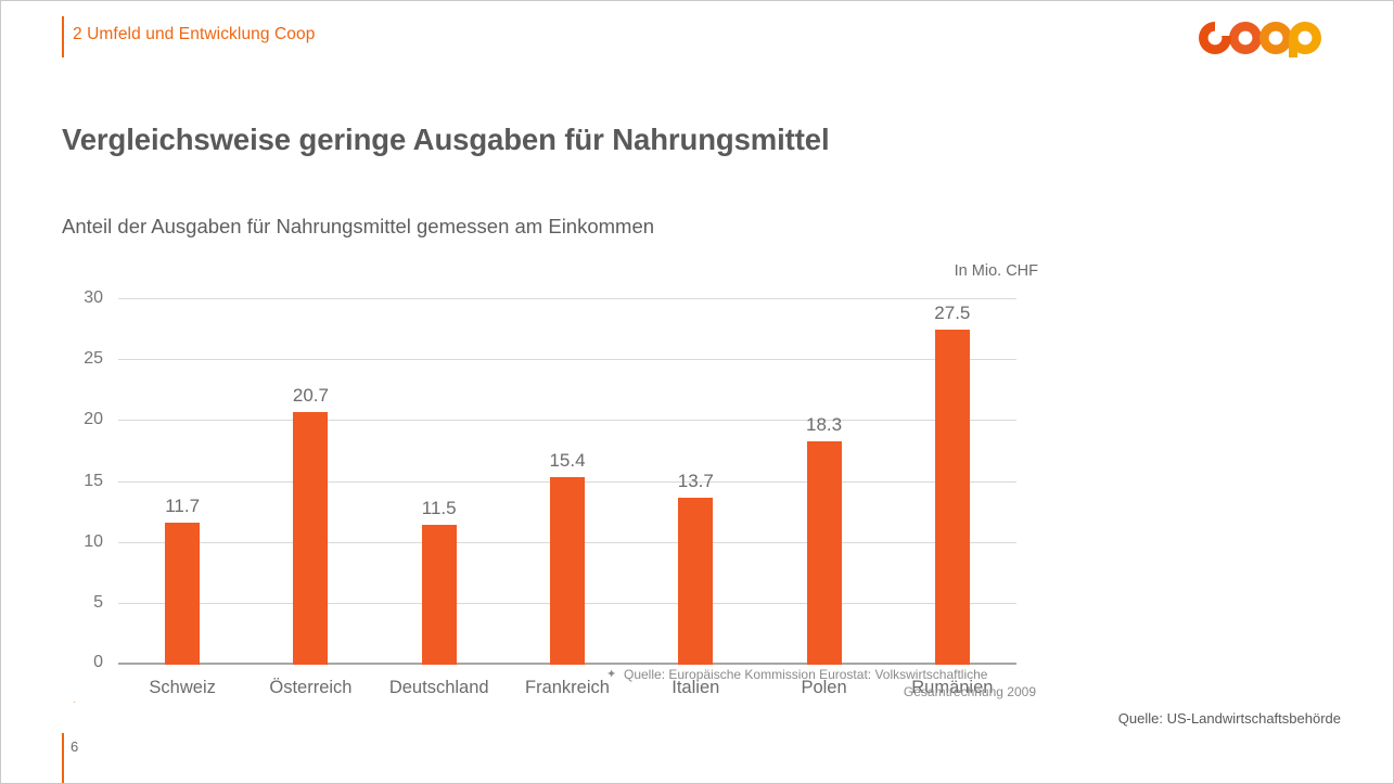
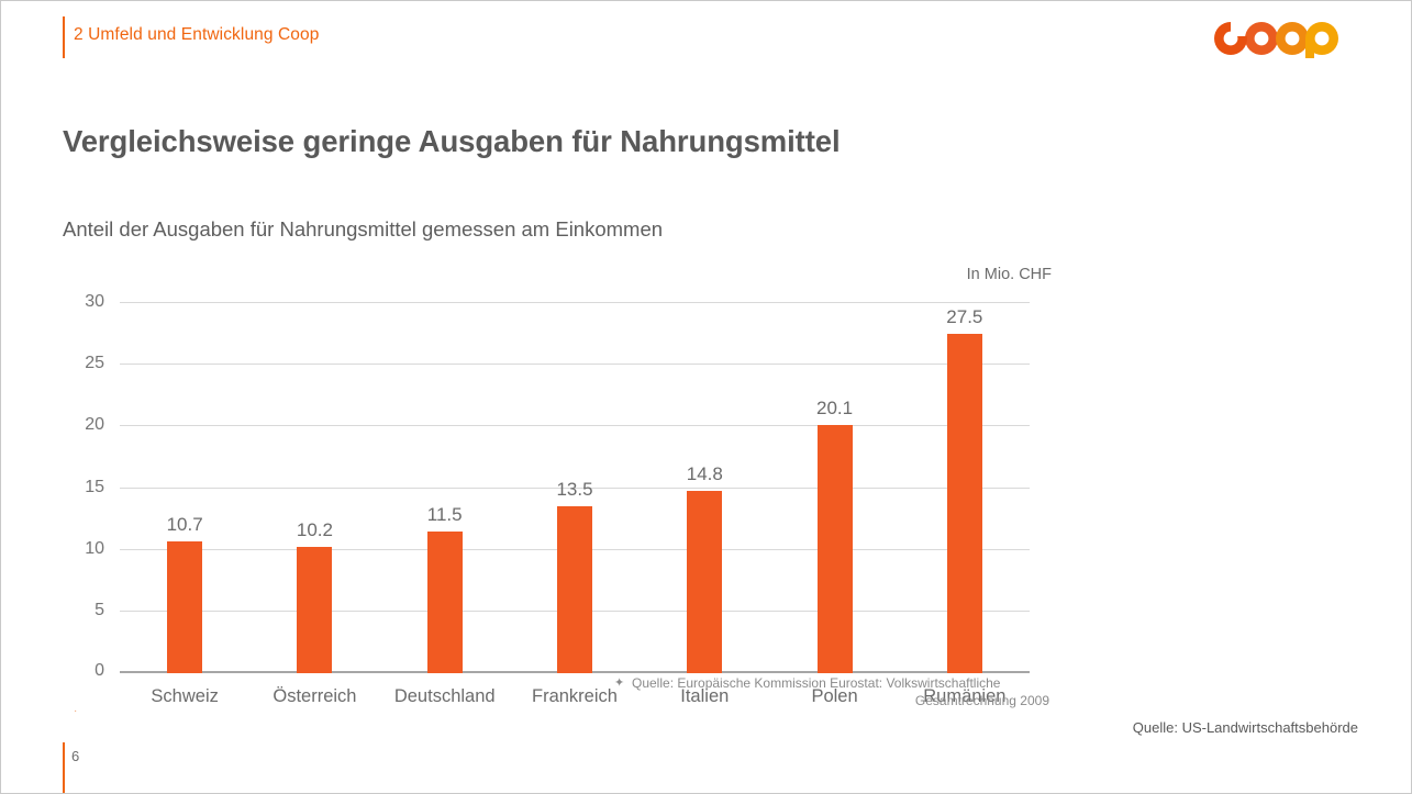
Schweiz: 11.7 -> 10.7
Österreich: 20.7 -> 10.2
Frankreich: 15.4 -> 13.5
Italien: 13.7 -> 14.8
Polen: 18.3 -> 20.1
